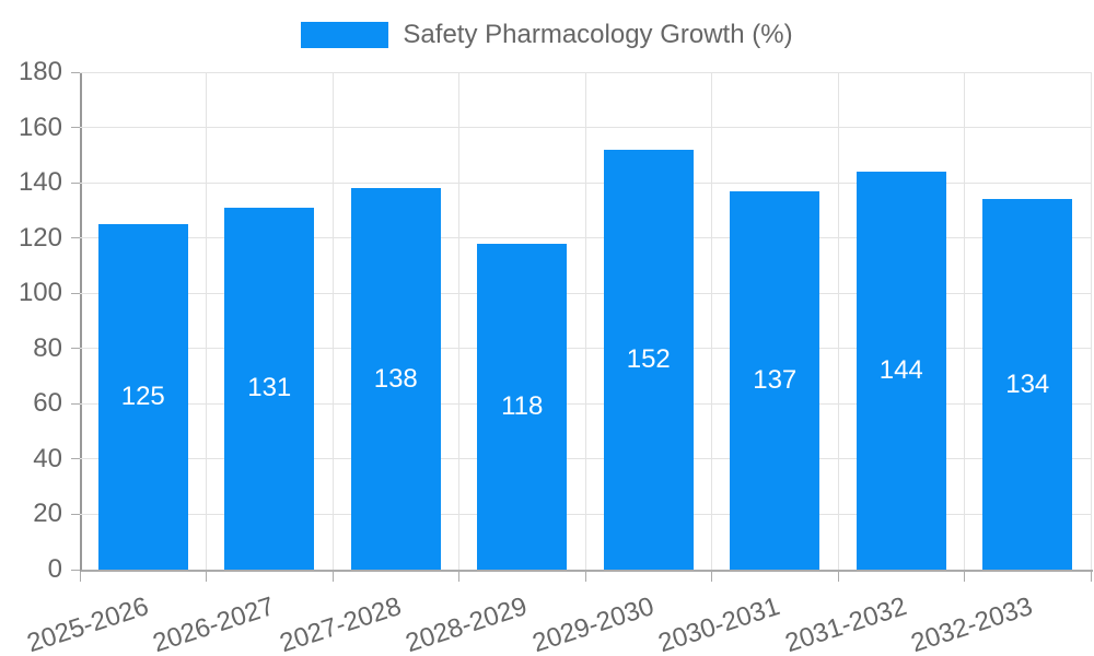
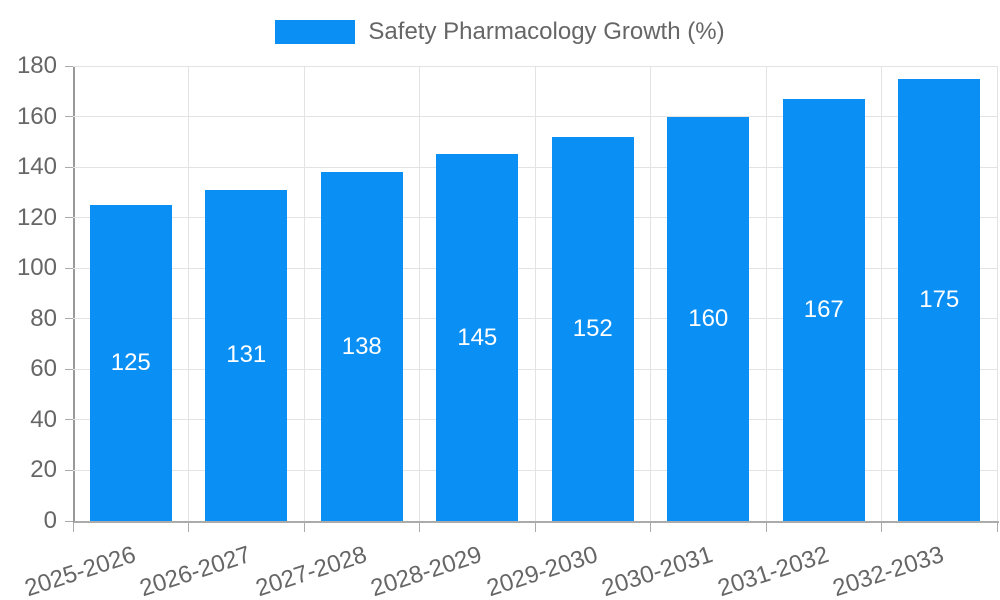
2028-2029: 118 -> 145
2030-2031: 137 -> 160
2031-2032: 144 -> 167
2032-2033: 134 -> 175
